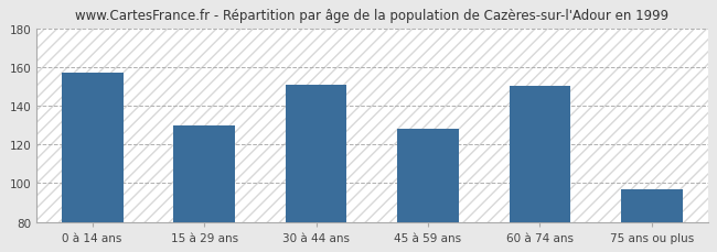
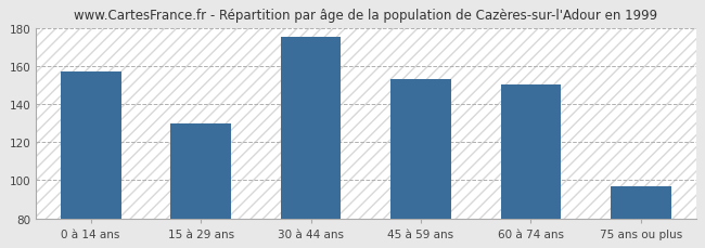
30 à 44 ans: 151 -> 175
45 à 59 ans: 128 -> 153
